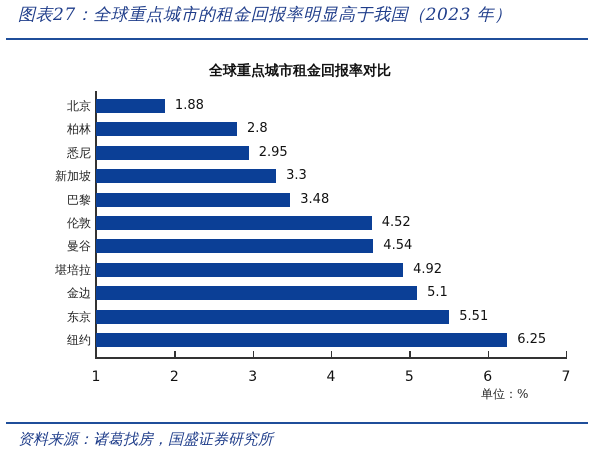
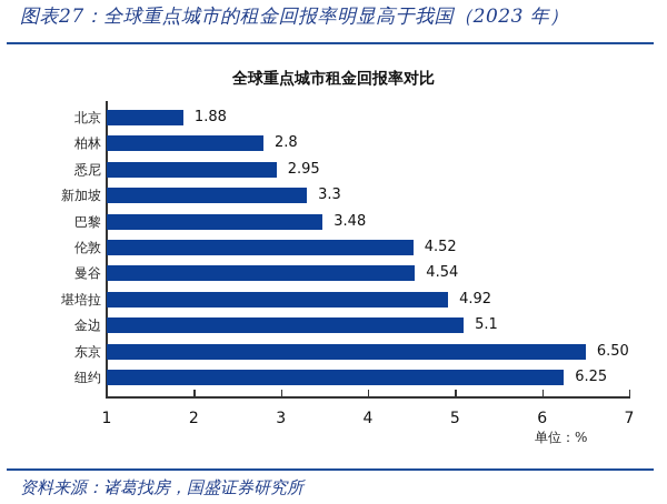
东京: 5.51 -> 6.50
